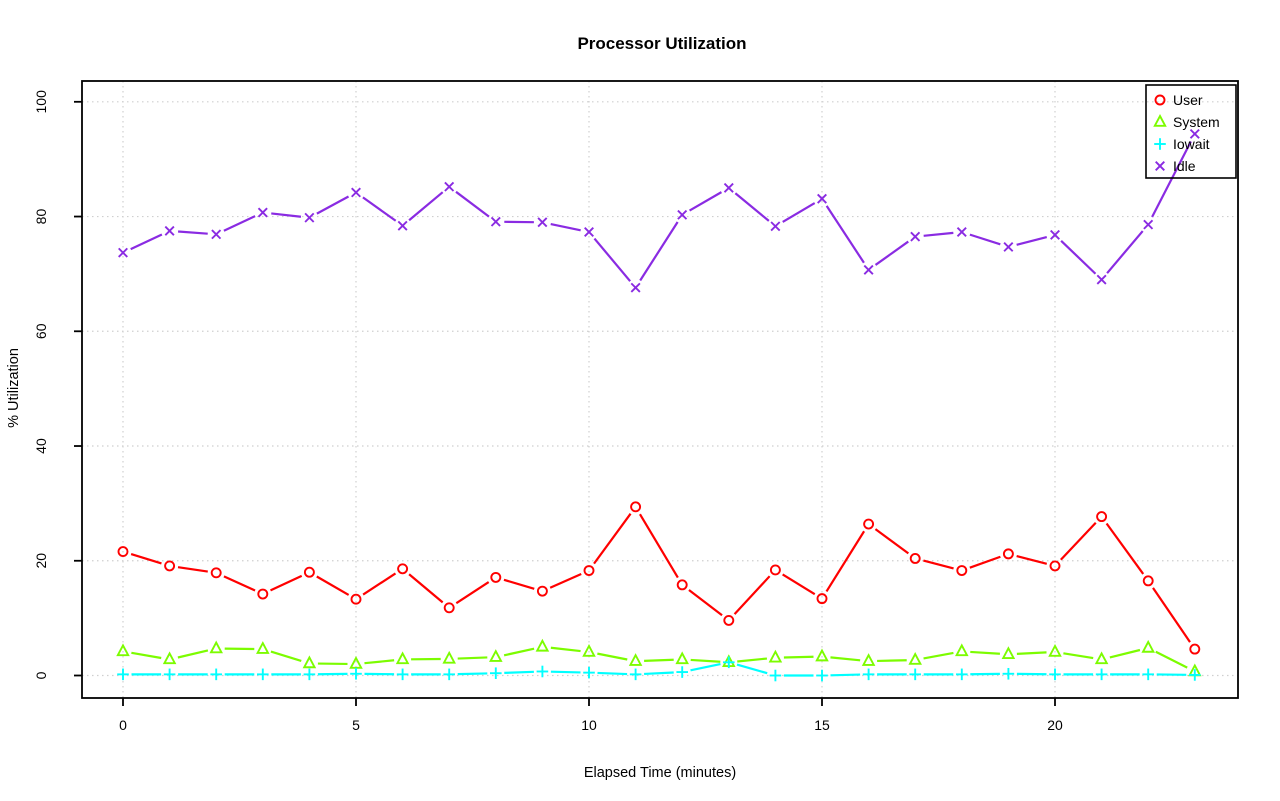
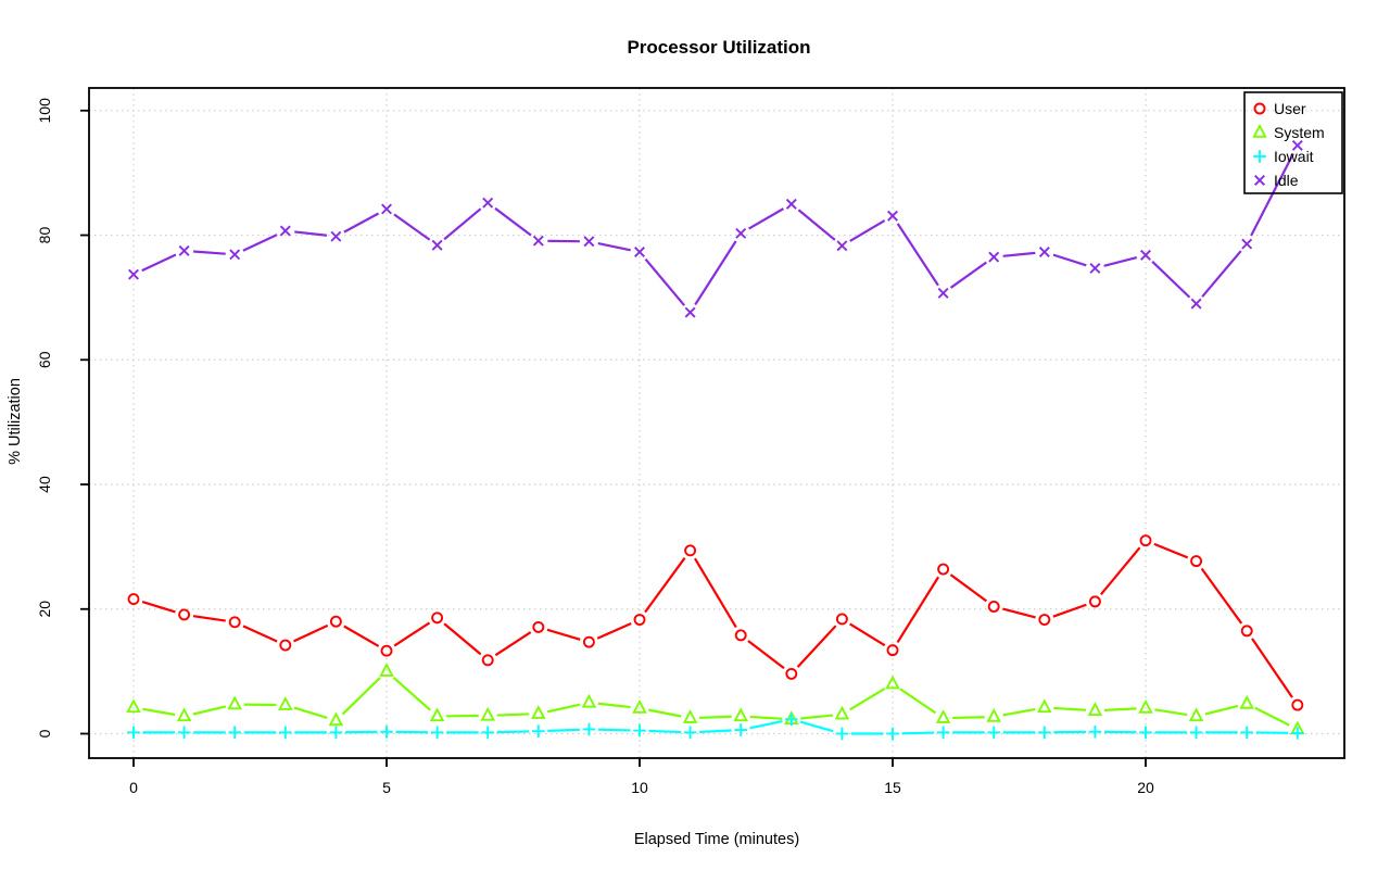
System/5: 2 -> 10
System/15: 3 -> 8
User/20: 19 -> 31
